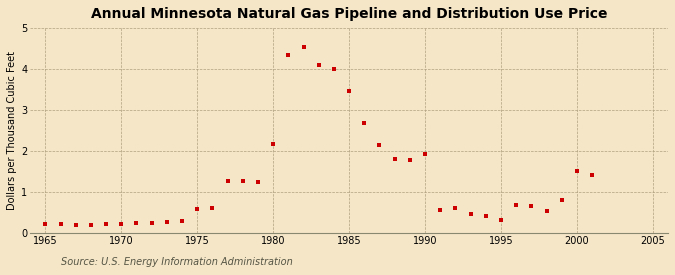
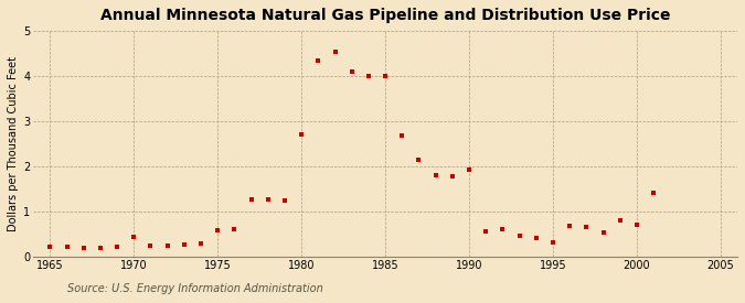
1970: 0.23 -> 0.45
1980: 2.18 -> 2.70
1985: 3.47 -> 4.00
2000: 1.52 -> 0.70
